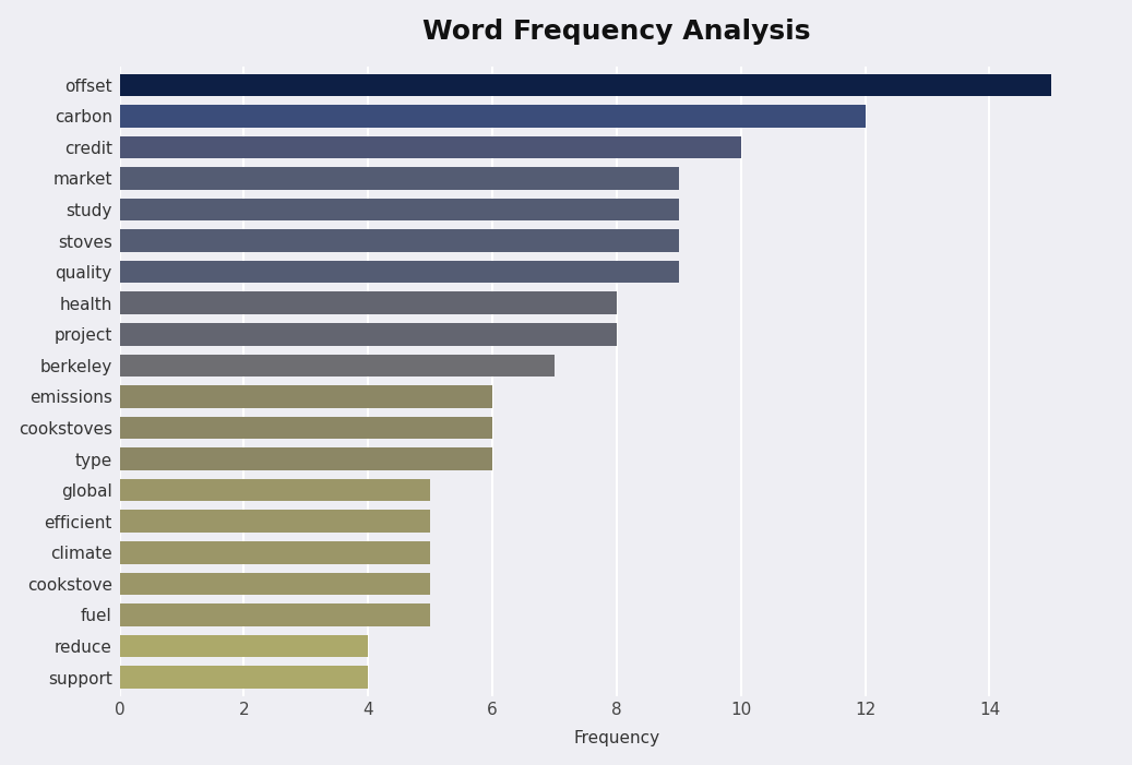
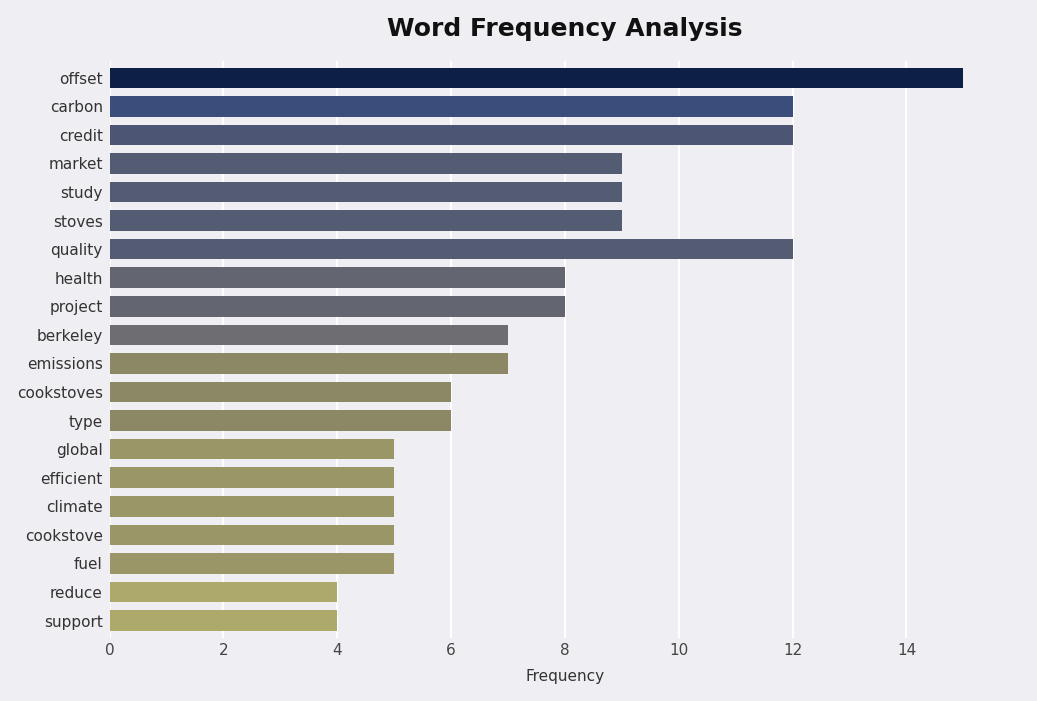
credit: 10 -> 12
quality: 9 -> 12
emissions: 6 -> 7
